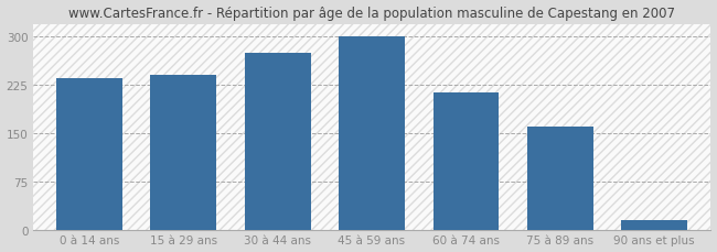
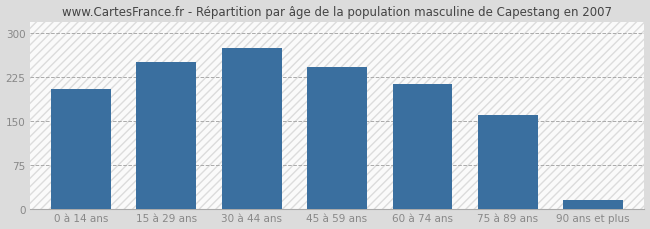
0 à 14 ans: 235 -> 204
15 à 29 ans: 240 -> 250
45 à 59 ans: 300 -> 242
